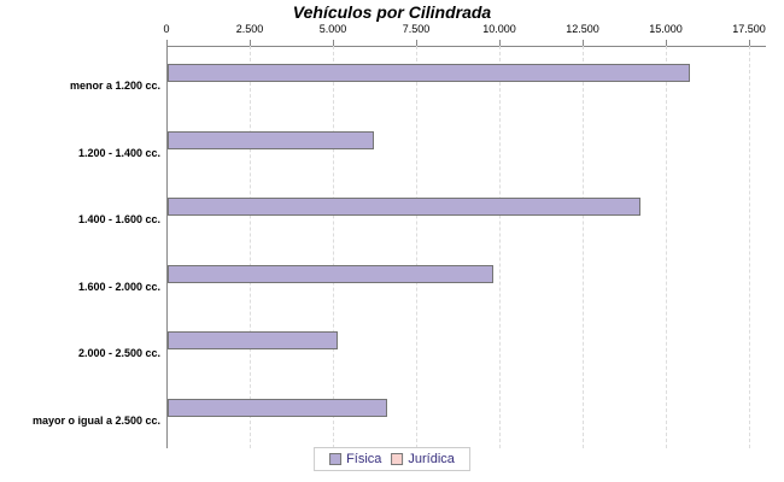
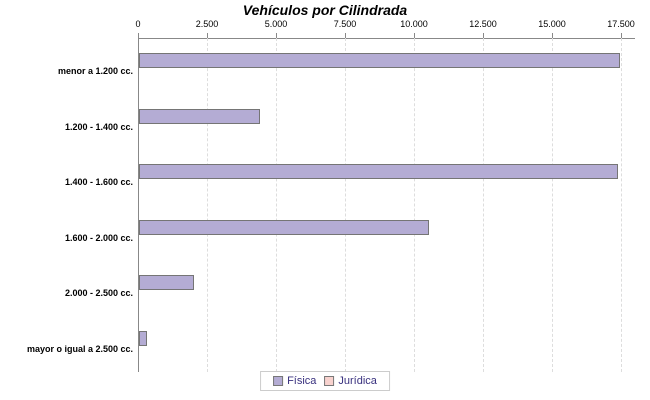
Física/menor a 1.200 cc.: 15700 -> 17400
Física/1.200 - 1.400 cc.: 6200 -> 4400
Física/1.400 - 1.600 cc.: 14200 -> 17400
Física/1.600 - 2.000 cc.: 9800 -> 10500
Física/2.000 - 2.500 cc.: 5100 -> 2000
Física/mayor o igual a 2.500 cc.: 6600 -> 300
